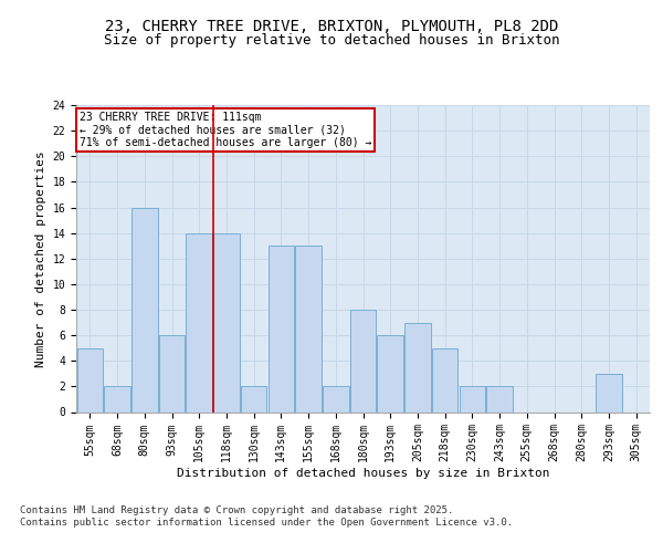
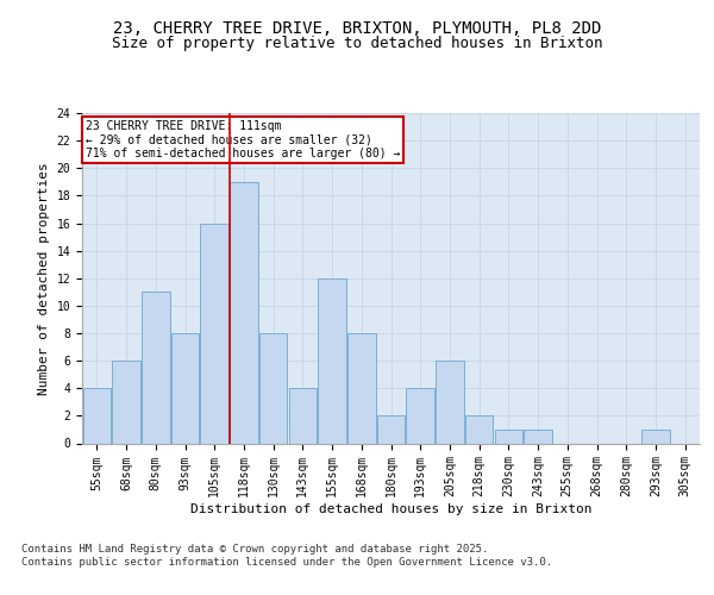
55sqm: 5 -> 4
68sqm: 2 -> 6
80sqm: 16 -> 11
93sqm: 6 -> 8
105sqm: 14 -> 16
118sqm: 14 -> 19
130sqm: 2 -> 8
143sqm: 13 -> 4
155sqm: 13 -> 12
168sqm: 2 -> 8
180sqm: 8 -> 2
193sqm: 6 -> 4
205sqm: 7 -> 6
218sqm: 5 -> 2
230sqm: 2 -> 1
243sqm: 2 -> 1
293sqm: 3 -> 1
